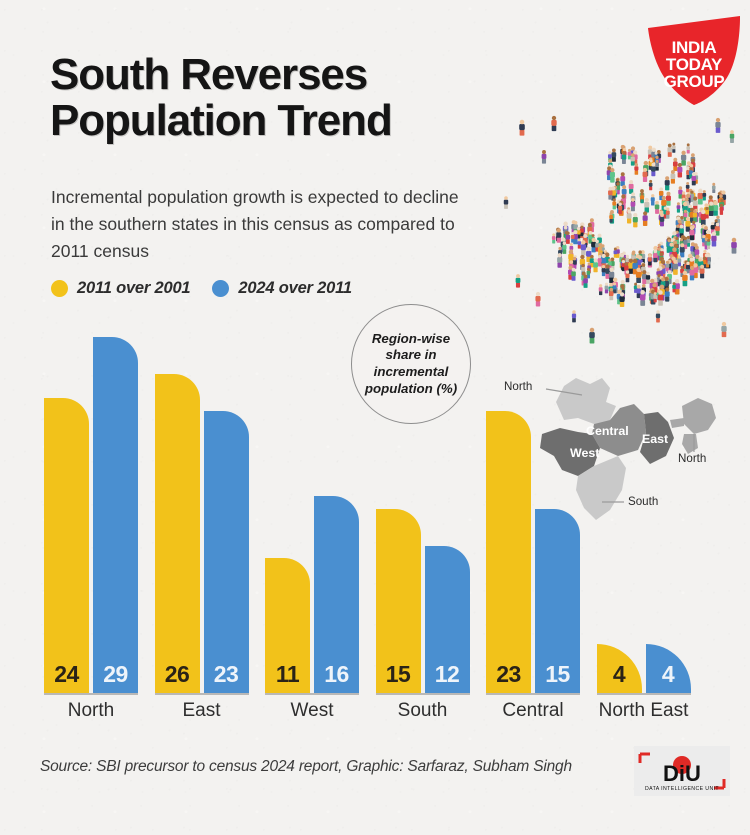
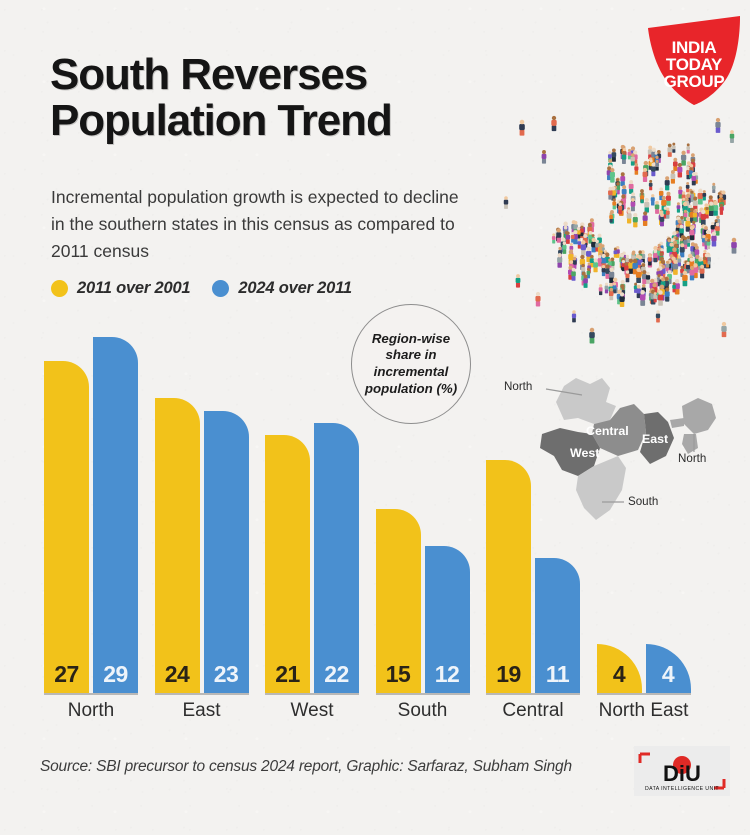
2011 over 2001/North: 24 -> 27
2011 over 2001/East: 26 -> 24
2011 over 2001/West: 11 -> 21
2024 over 2011/West: 16 -> 22
2011 over 2001/Central: 23 -> 19
2024 over 2011/Central: 15 -> 11
